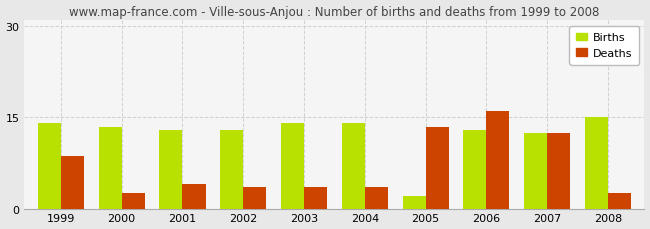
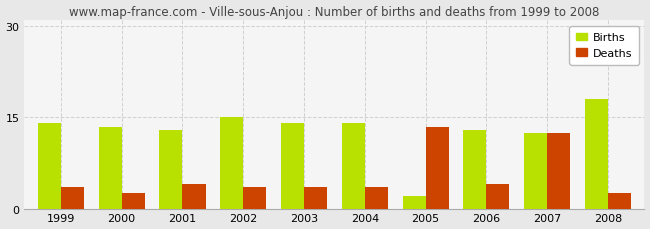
Deaths/1999: 8.6 -> 3.5
Births/2002: 13.0 -> 15.0
Deaths/2006: 16.0 -> 4.0
Births/2008: 15.0 -> 18.0
